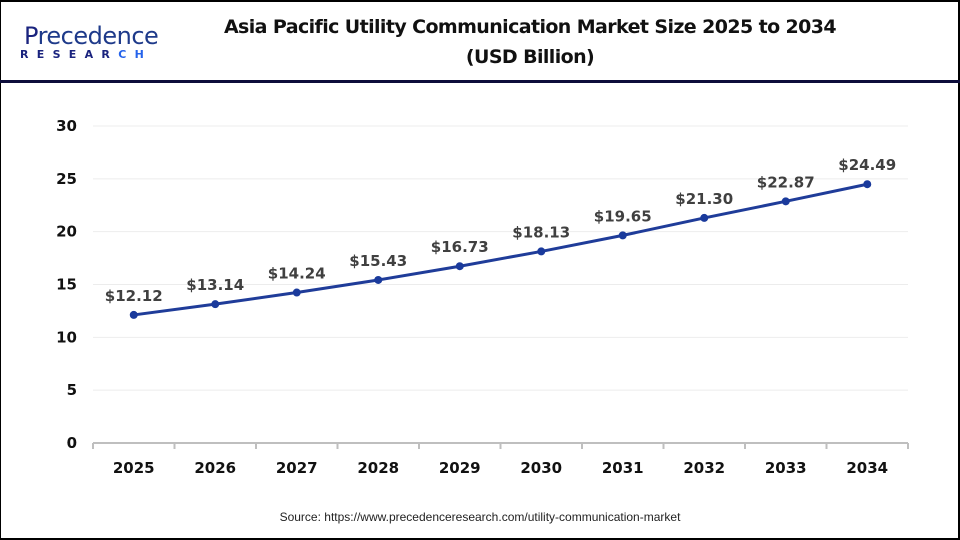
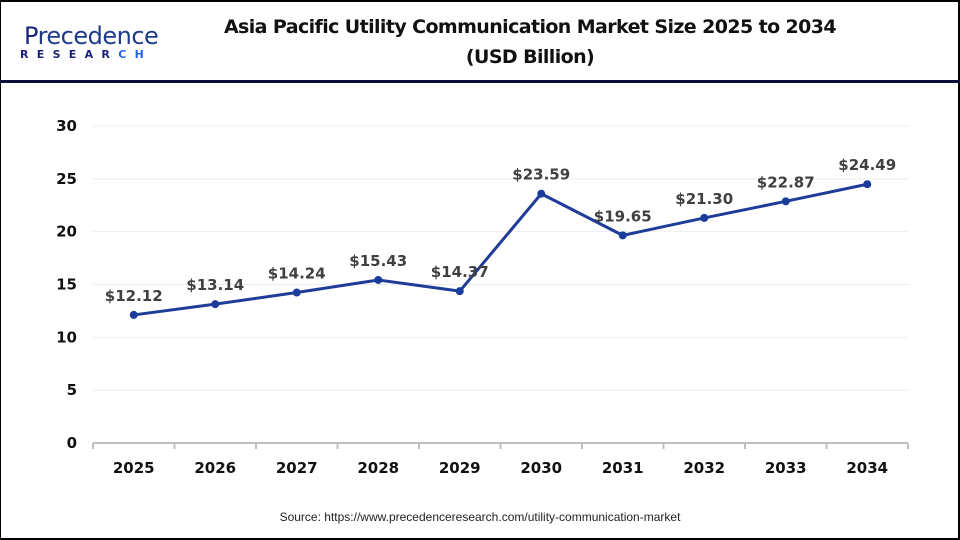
2029: $16.73 -> $14.37
2030: $18.13 -> $23.59
